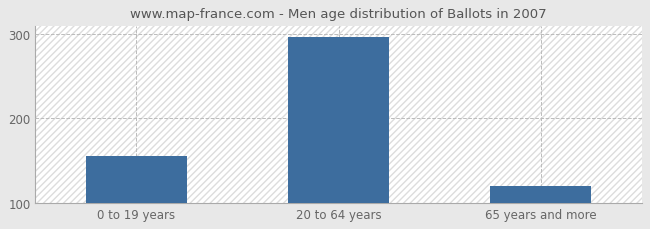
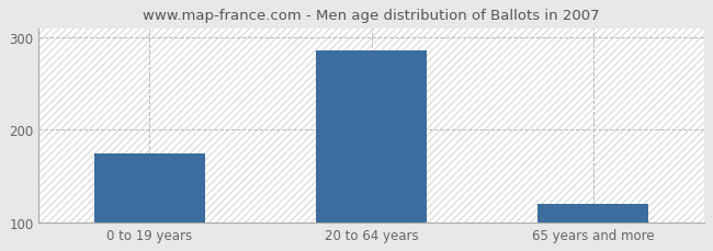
0 to 19 years: 155 -> 174
20 to 64 years: 296 -> 286
